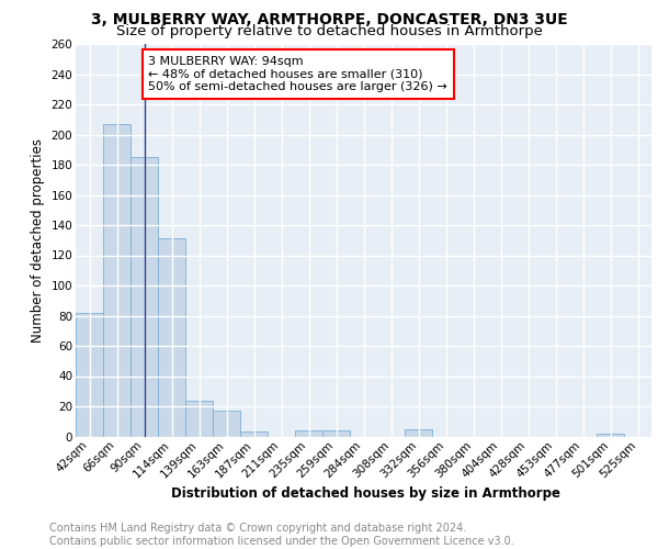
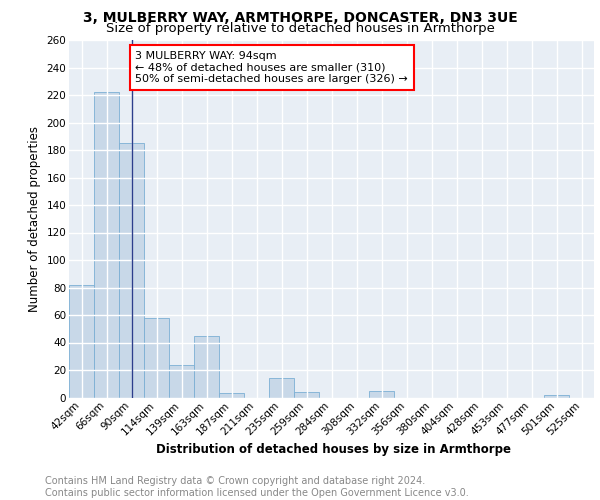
66sqm: 207 -> 222
114sqm: 131 -> 58
163sqm: 17 -> 45
235sqm: 4 -> 14
